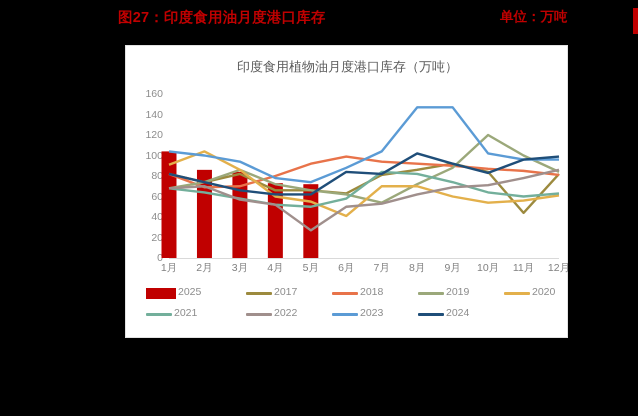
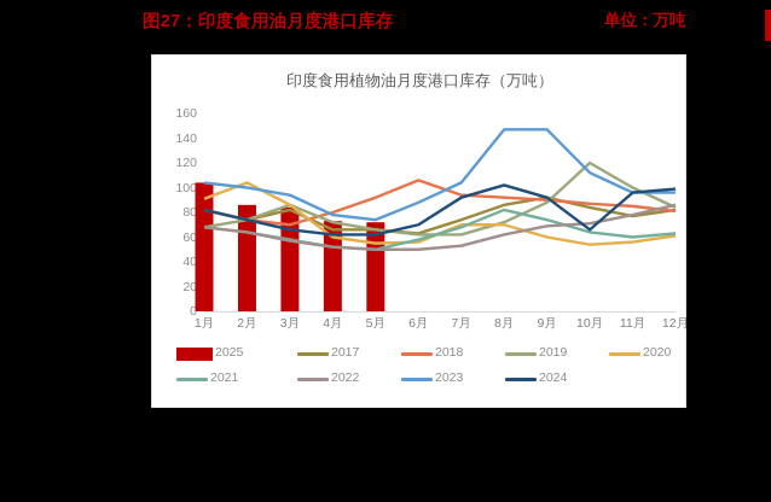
2018/2月: 69 -> 74
2022/2月: 70 -> 64
2022/5月: 27 -> 50
2018/6月: 99 -> 106
2020/6月: 41 -> 56
2024/6月: 84 -> 70
2017/7月: 81 -> 74
2019/7月: 54 -> 62
2021/7月: 84 -> 68
2024/7月: 82 -> 92
2023/10月: 102 -> 112
2024/10月: 83 -> 66
2017/11月: 44 -> 77
